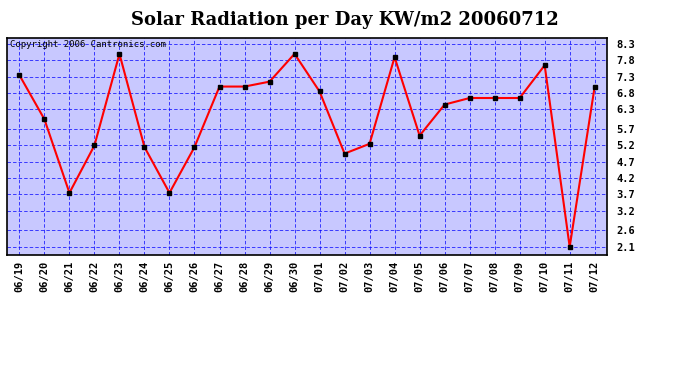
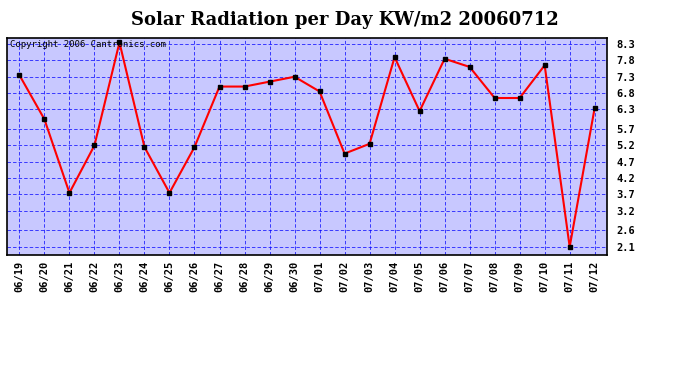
06/23: 8.00 -> 8.35
06/30: 8.00 -> 7.30
07/05: 5.50 -> 6.25
07/06: 6.45 -> 7.85
07/07: 6.65 -> 7.60
07/12: 7.00 -> 6.35
